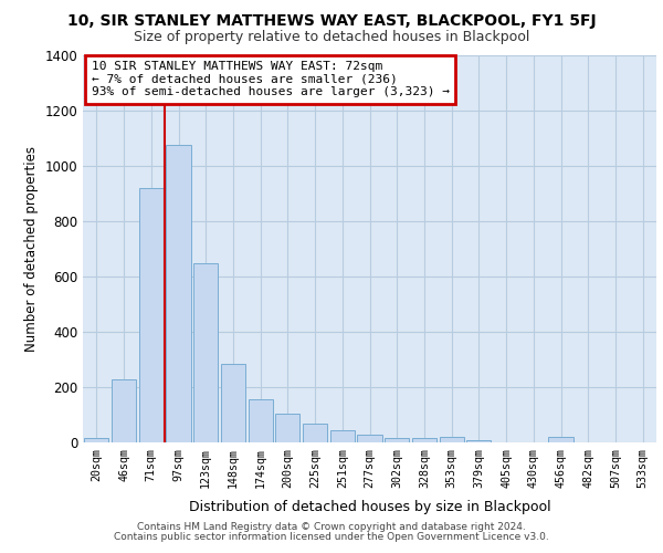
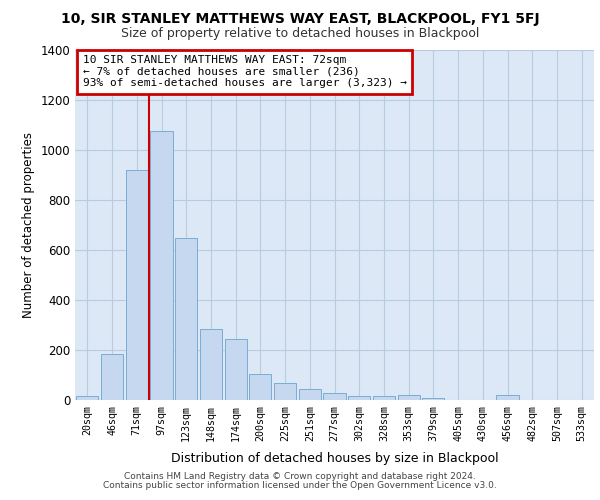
46sqm: 228 -> 185
174sqm: 155 -> 245
